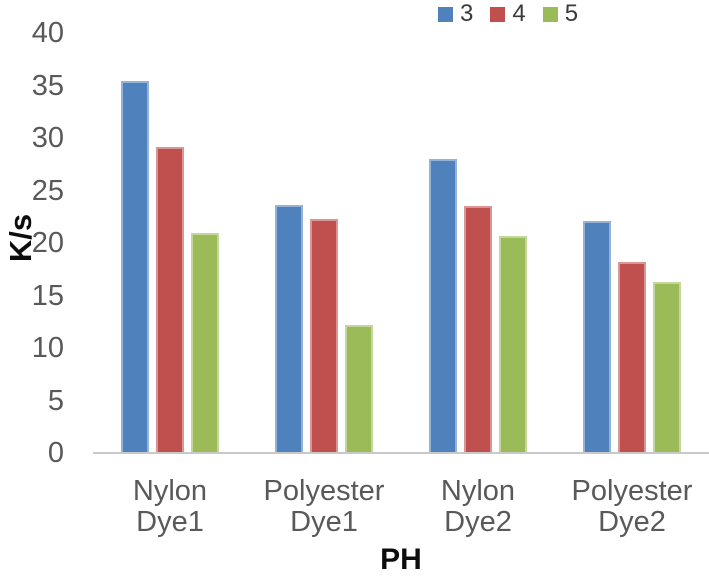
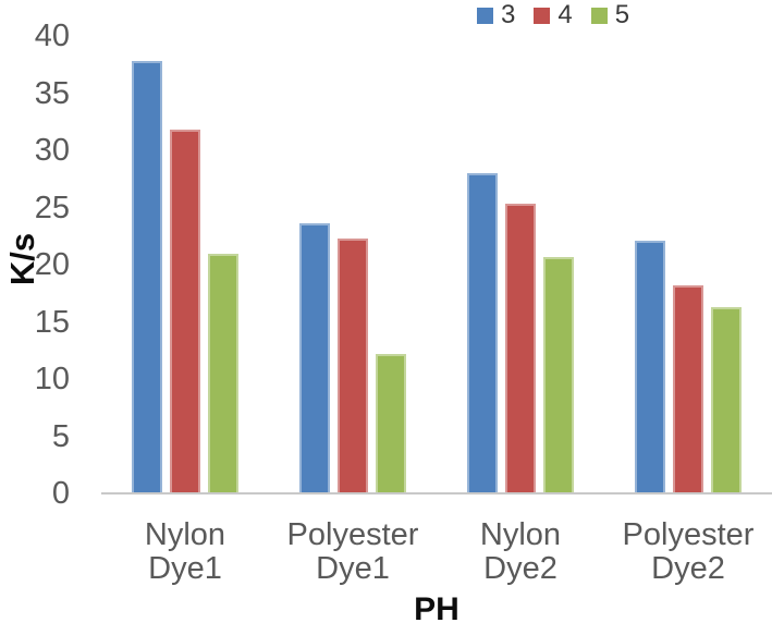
3/Nylon Dye1: 35.4 -> 37.8
4/Nylon Dye1: 29.1 -> 31.8
4/Nylon Dye2: 23.5 -> 25.3
